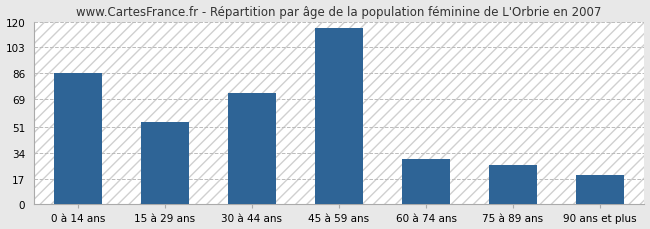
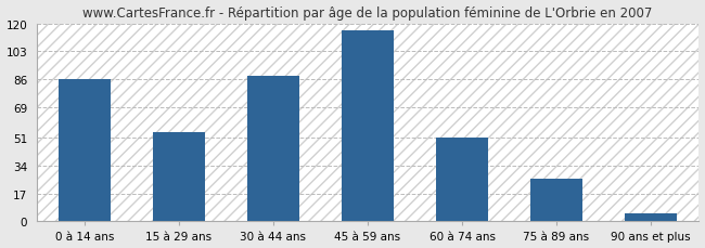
30 à 44 ans: 73 -> 88
60 à 74 ans: 30 -> 51
90 ans et plus: 19 -> 5
